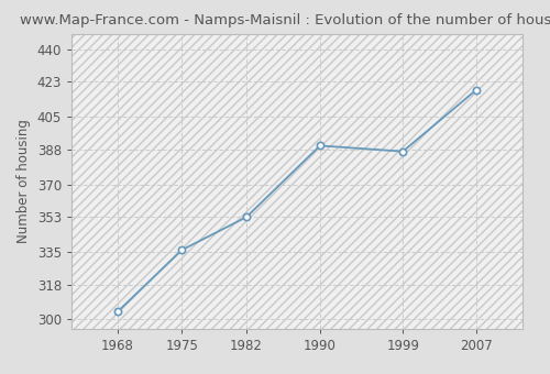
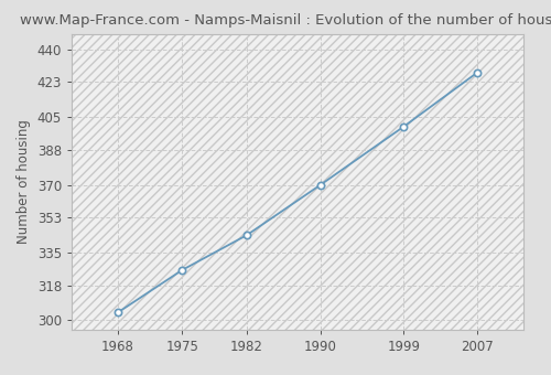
1975: 336 -> 326
1982: 353 -> 344
1990: 390 -> 370
1999: 387 -> 400
2007: 419 -> 428
